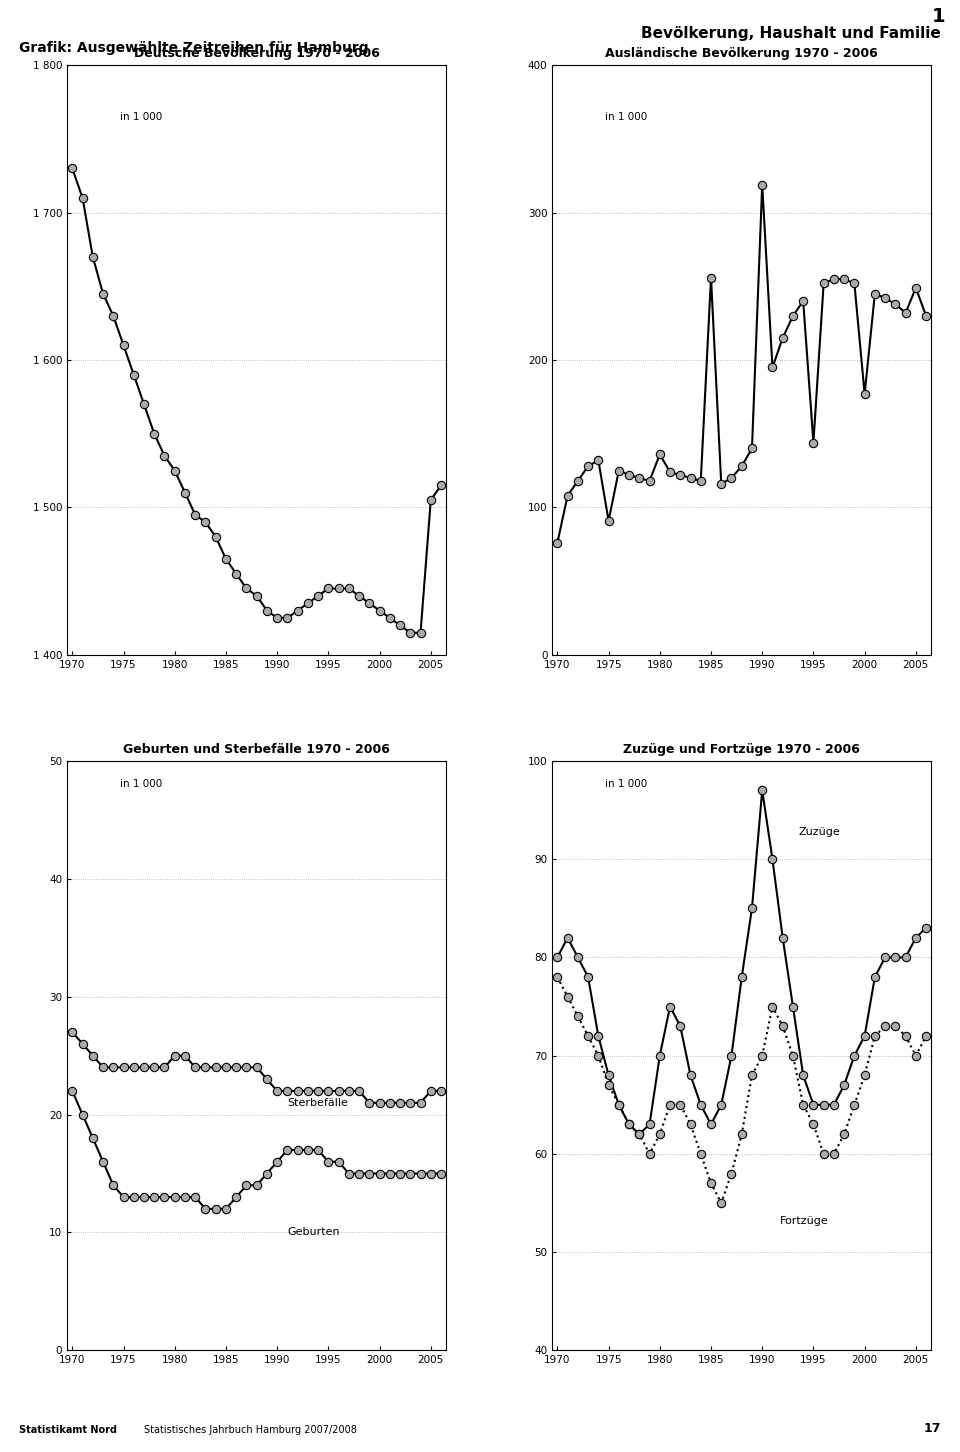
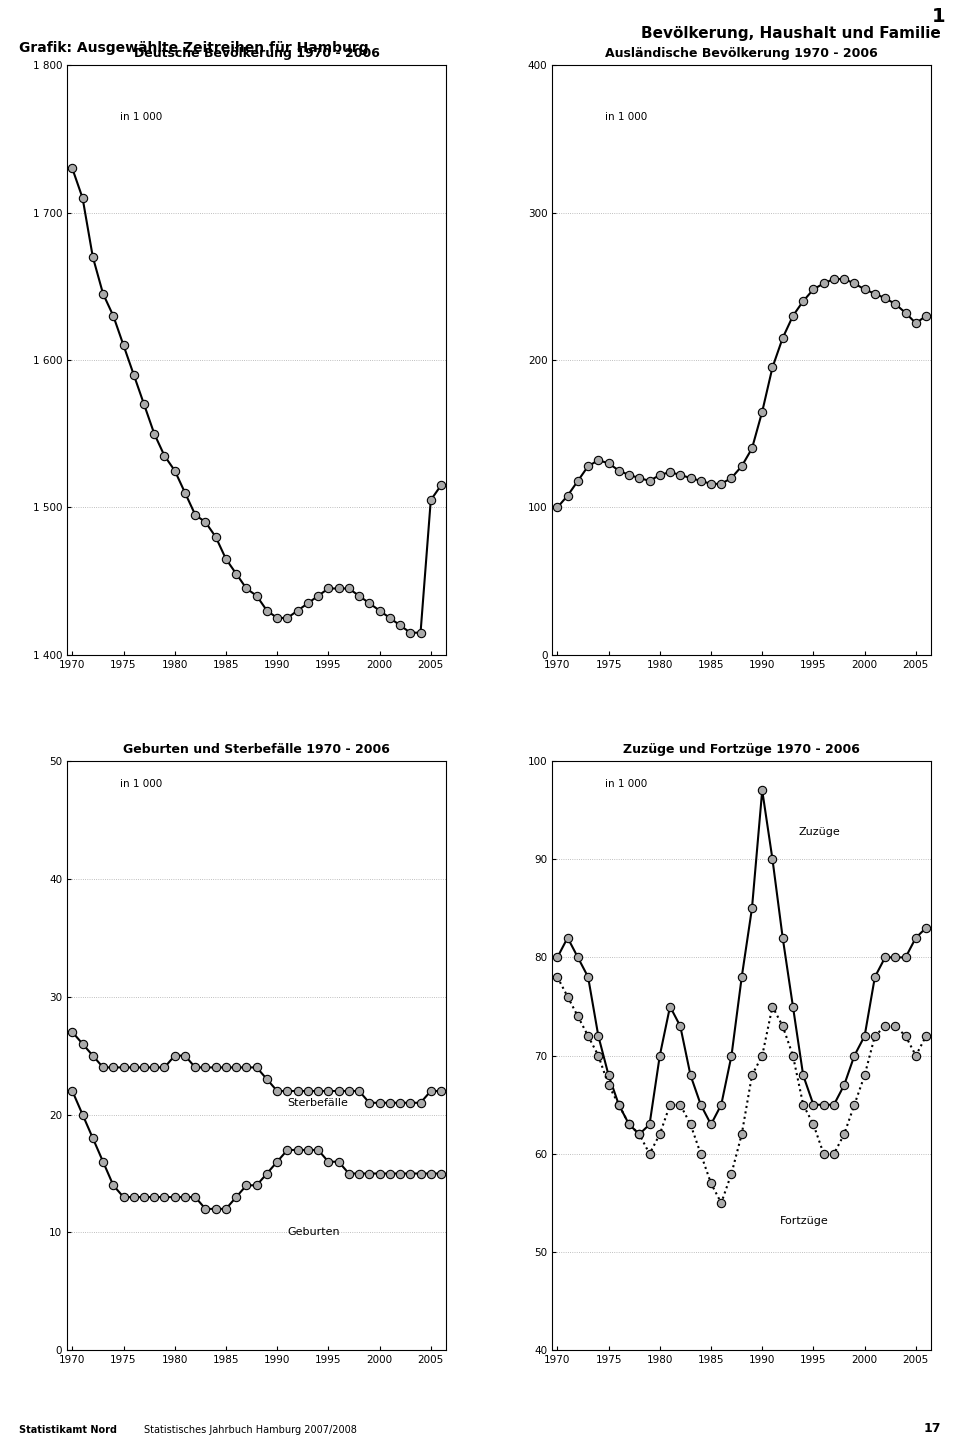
Ausländische Bevölkerung 1970 - 2006/1970: 76 -> 100
Ausländische Bevölkerung 1970 - 2006/1975: 91 -> 130
Ausländische Bevölkerung 1970 - 2006/1980: 136 -> 122
Ausländische Bevölkerung 1970 - 2006/1985: 256 -> 116
Ausländische Bevölkerung 1970 - 2006/1990: 319 -> 165
Ausländische Bevölkerung 1970 - 2006/1995: 144 -> 248
Ausländische Bevölkerung 1970 - 2006/2000: 177 -> 248
Ausländische Bevölkerung 1970 - 2006/2005: 249 -> 225
